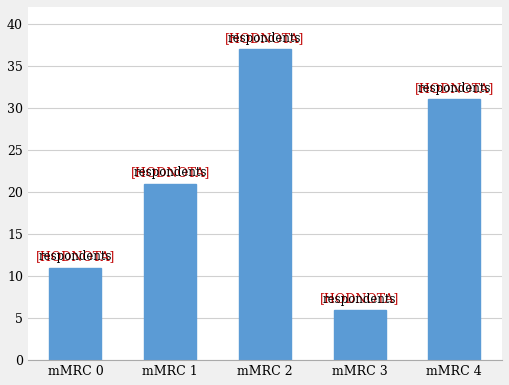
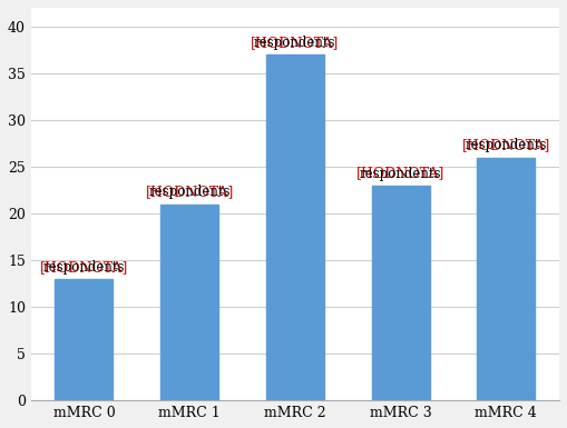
mMRC 0: 11 -> 13
mMRC 3: 6 -> 23
mMRC 4: 31 -> 26
